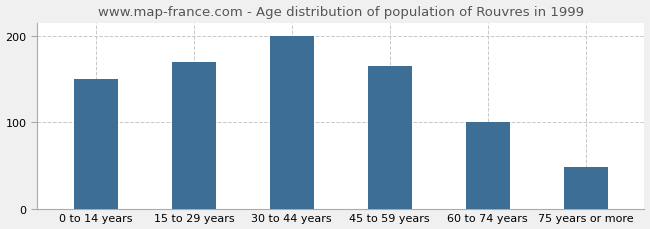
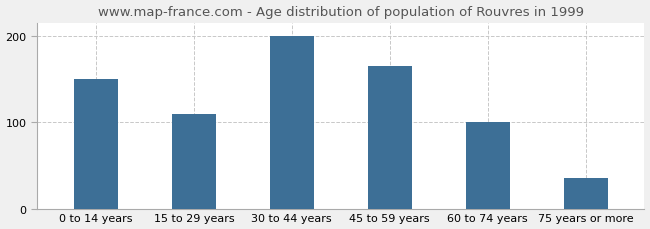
15 to 29 years: 170 -> 110
75 years or more: 48 -> 35
